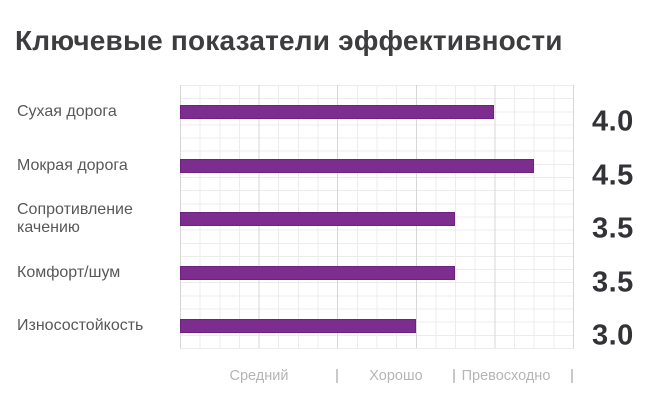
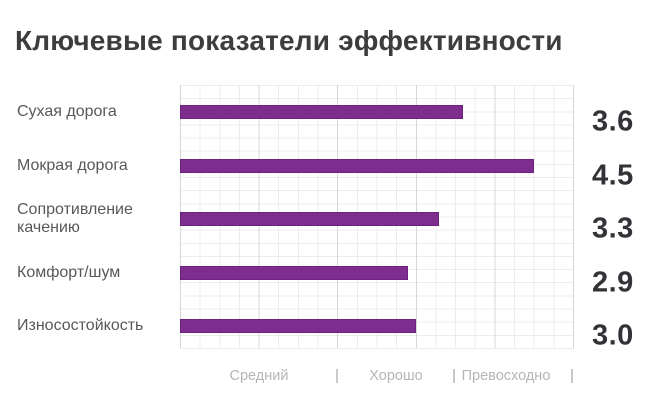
Сухая дорога: 4.0 -> 3.6
Сопротивление качению: 3.5 -> 3.3
Комфорт/шум: 3.5 -> 2.9
